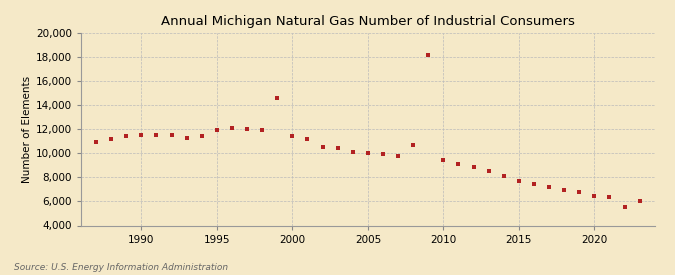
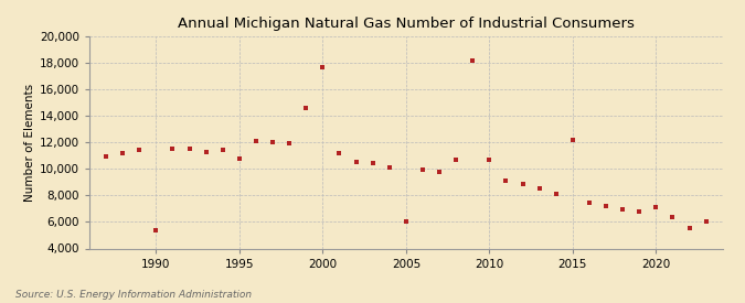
1990: 11,500 -> 5,400
1995: 12,000 -> 10,800
2000: 11,400 -> 17,700
2005: 10,000 -> 6,000
2010: 9,400 -> 10,700
2015: 7,700 -> 12,200
2020: 6,400 -> 7,100
